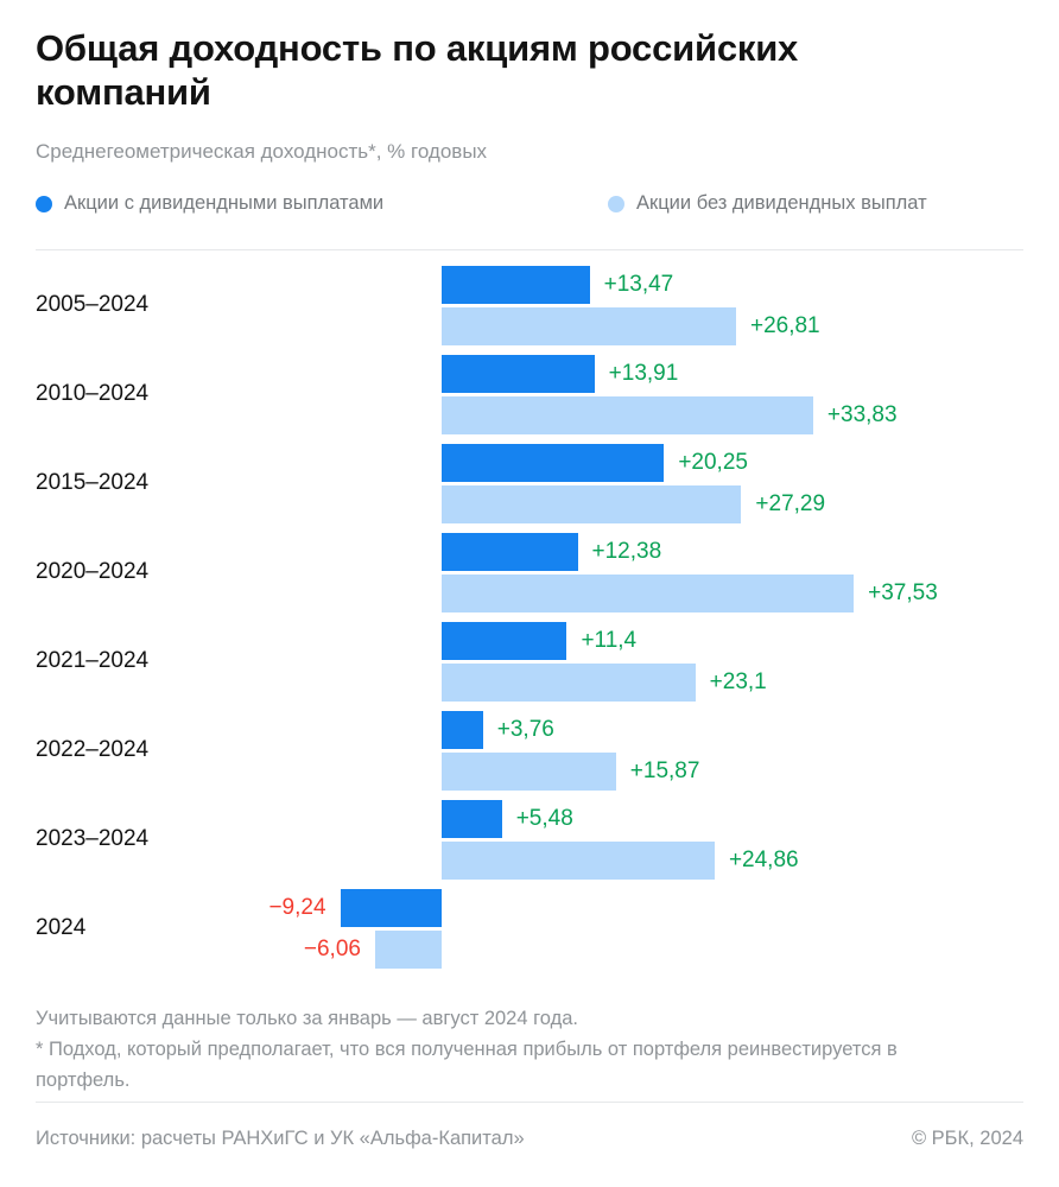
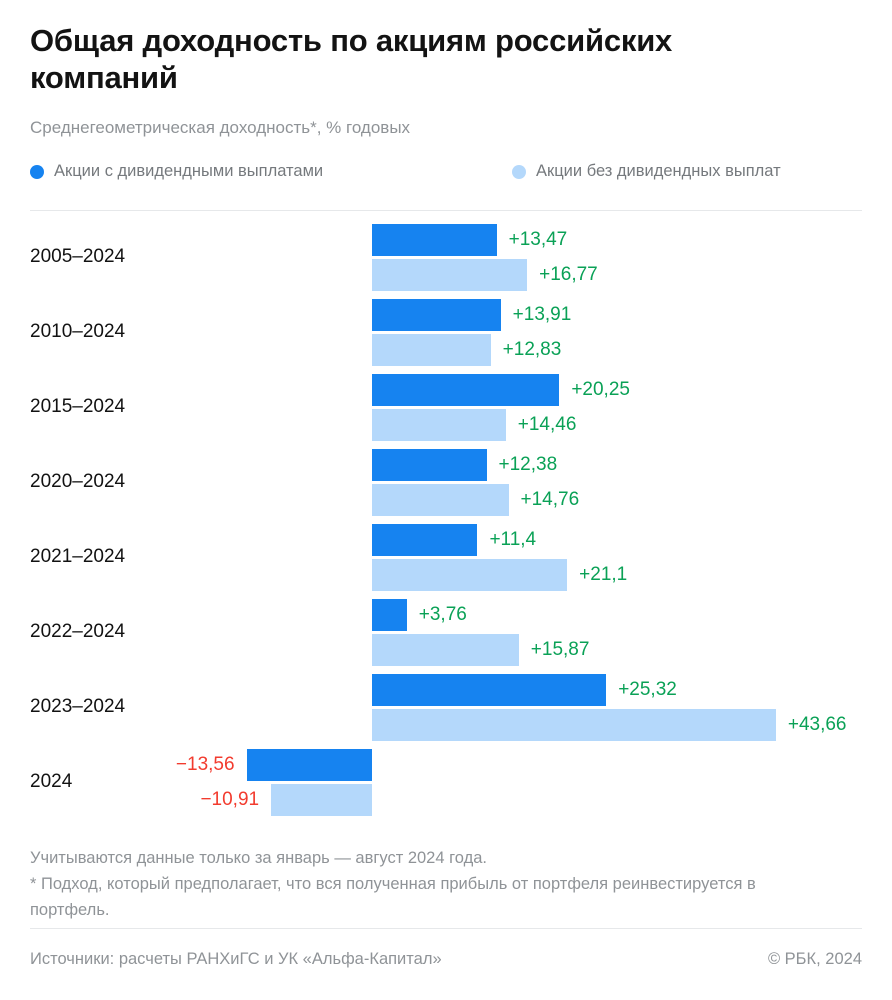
Акции без дивидендных выплат/2005–2024: +26,81 -> +16,77
Акции без дивидендных выплат/2010–2024: +33,83 -> +12,83
Акции без дивидендных выплат/2015–2024: +27,29 -> +14,46
Акции без дивидендных выплат/2020–2024: +37,53 -> +14,76
Акции без дивидендных выплат/2021–2024: +23,1 -> +21,1
Акции с дивидендными выплатами/2023–2024: +5,48 -> +25,32
Акции без дивидендных выплат/2023–2024: +24,86 -> +43,66
Акции с дивидендными выплатами/2024: −9,24 -> −13,56
Акции без дивидендных выплат/2024: −6,06 -> −10,91
